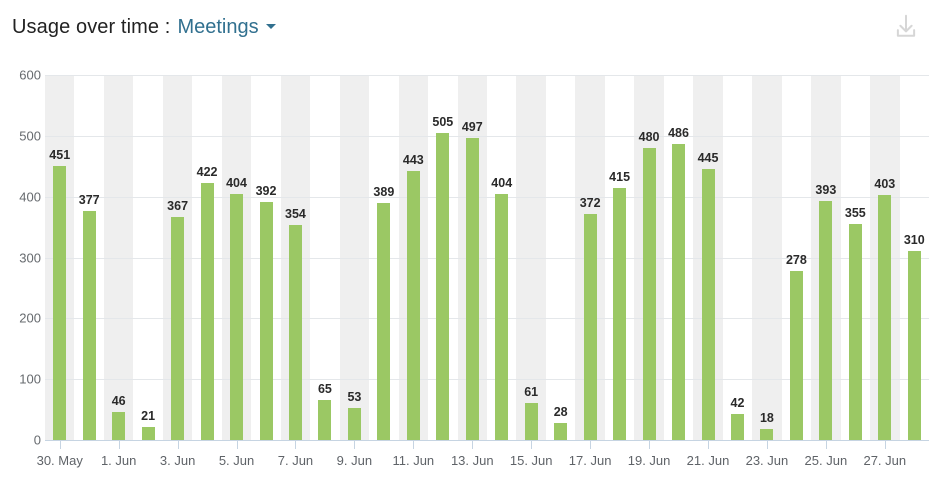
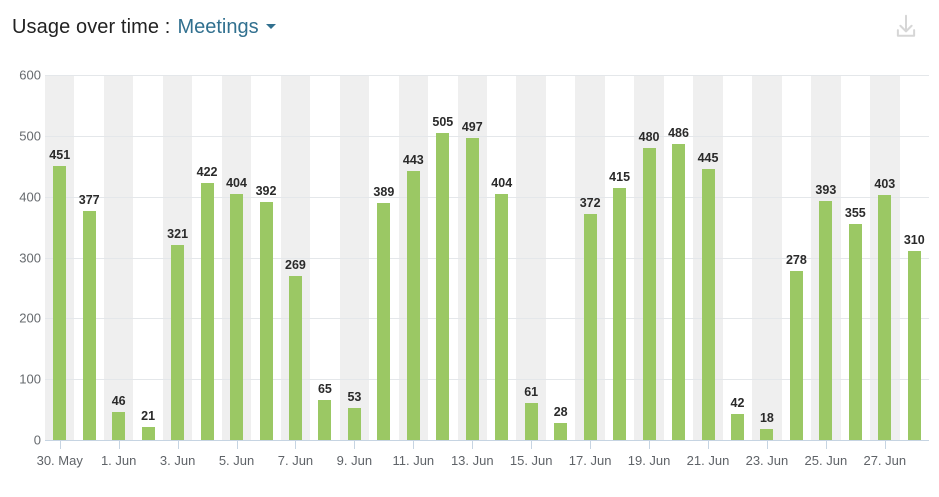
3. Jun: 367 -> 321
7. Jun: 354 -> 269
